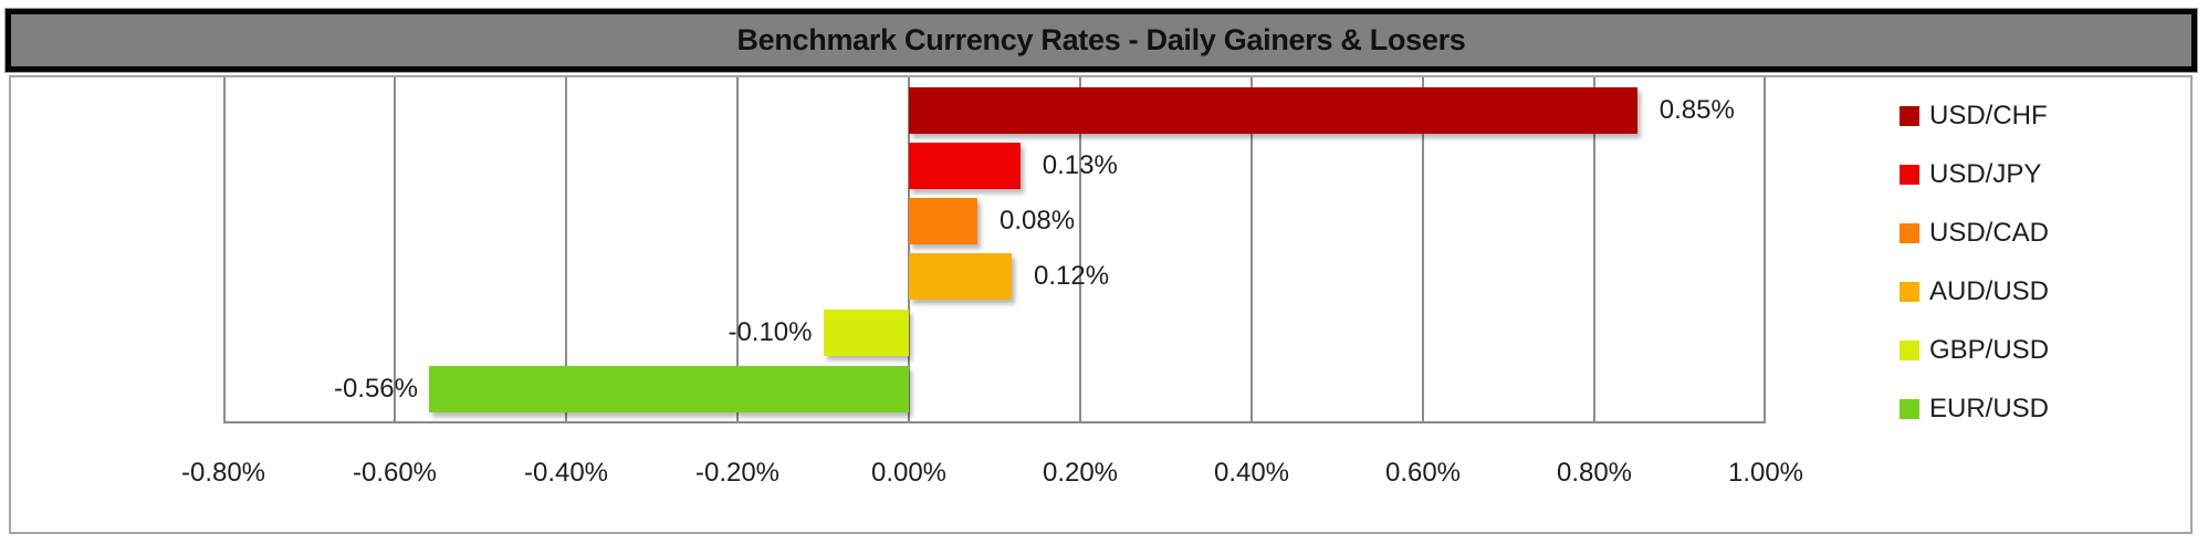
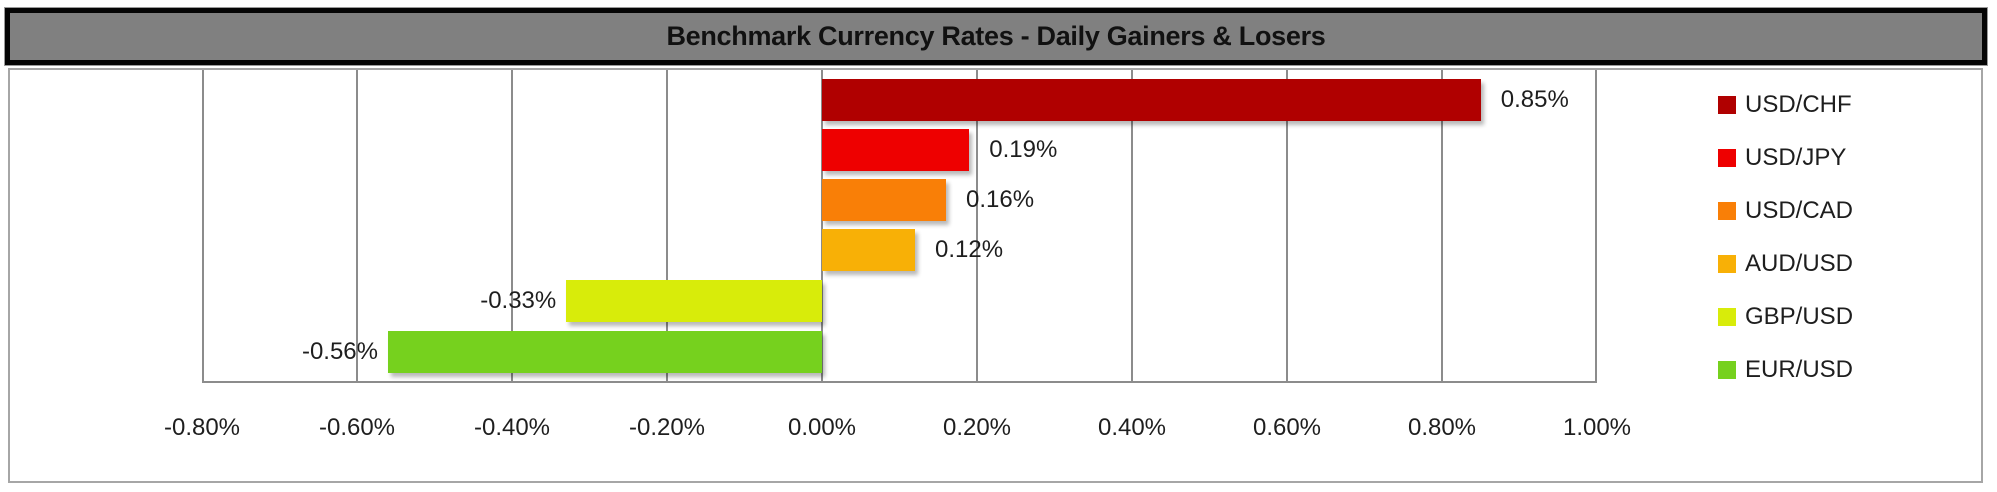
USD/JPY: 0.13% -> 0.19%
USD/CAD: 0.08% -> 0.16%
GBP/USD: -0.10% -> -0.33%
